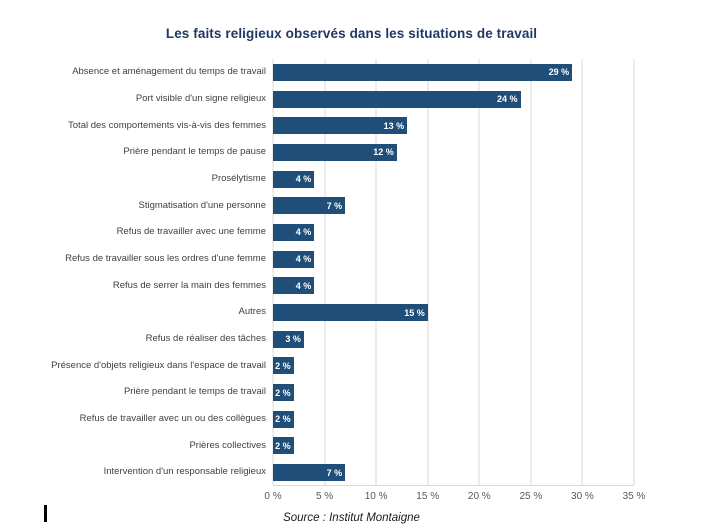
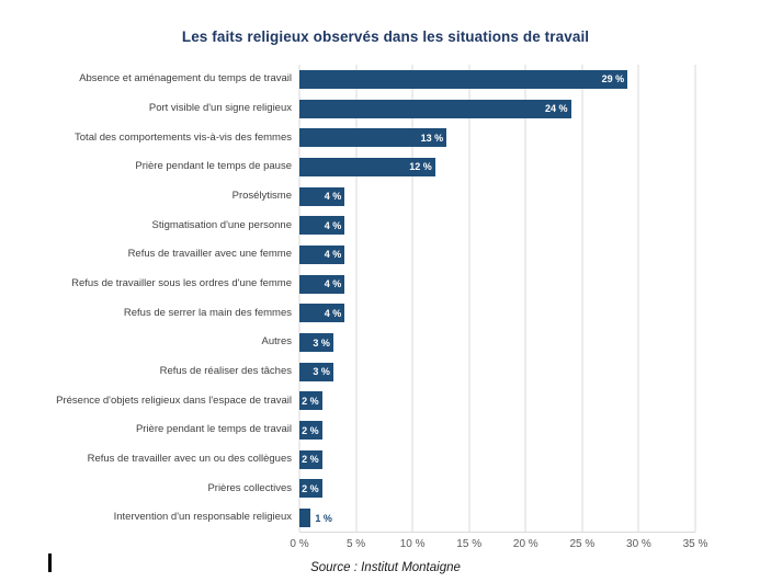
Stigmatisation d'une personne: 7 -> 4
Autres: 15 -> 3
Intervention d'un responsable religieux: 7 -> 1
